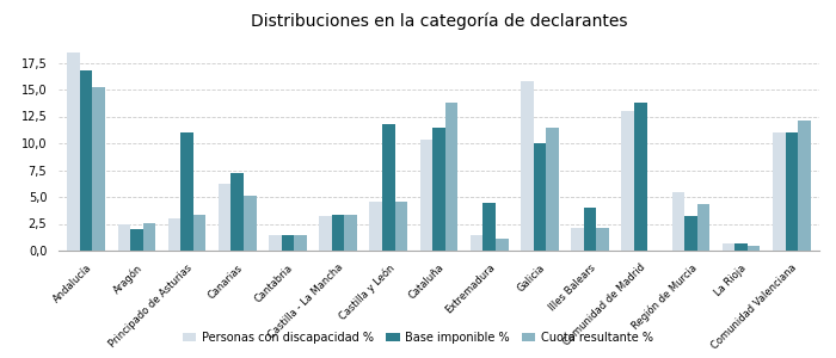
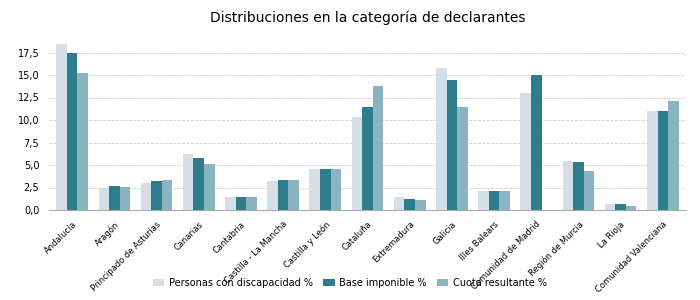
Base imponible %/Andalucía: 16,8 -> 17,5
Base imponible %/Aragón: 2,0 -> 2,7
Base imponible %/Principado de Asturias: 11,0 -> 3,2
Base imponible %/Canarias: 7,2 -> 5,8
Base imponible %/Castilla y León: 11,8 -> 4,6
Base imponible %/Extremadura: 4,4 -> 1,2
Base imponible %/Galicia: 10,0 -> 14,4
Base imponible %/Illes Balears: 4,0 -> 2,1
Base imponible %/Comunidad de Madrid: 13,8 -> 15,0
Base imponible %/Región de Murcia: 3,2 -> 5,3
